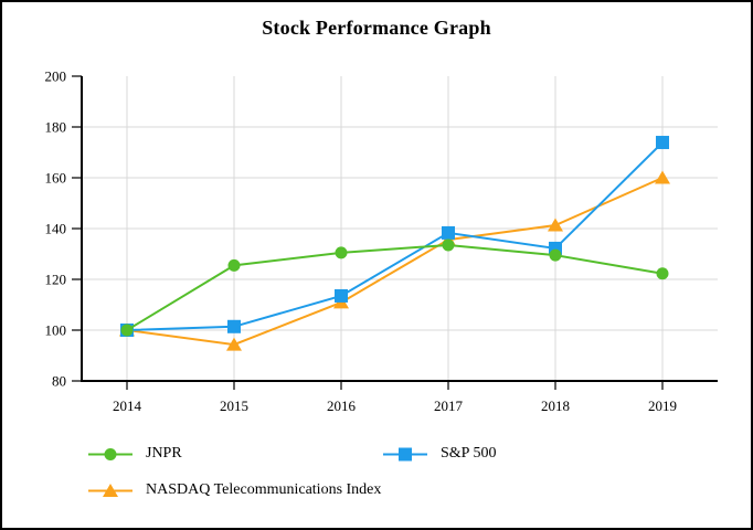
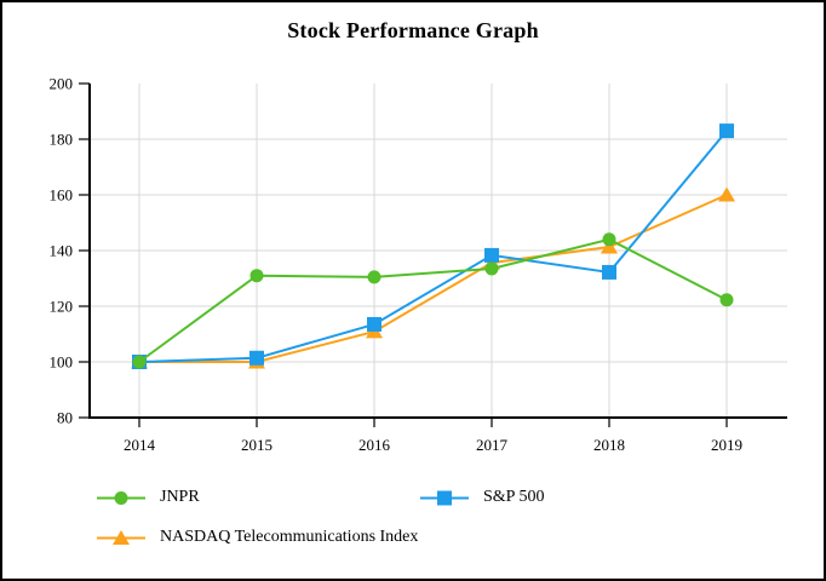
JNPR/2015: 126 -> 131
NASDAQ Telecommunications Index/2015: 94 -> 100
JNPR/2018: 130 -> 144
S&P 500/2019: 174 -> 183
